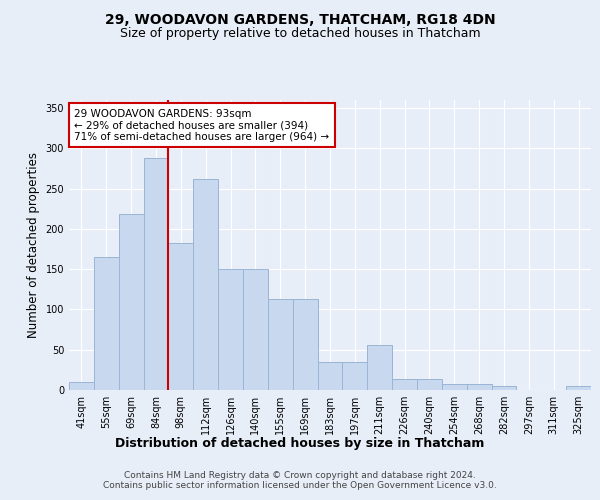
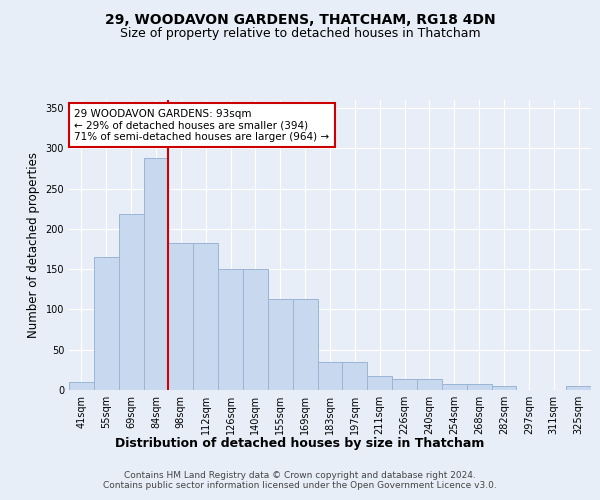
112sqm: 262 -> 183
211sqm: 56 -> 18
